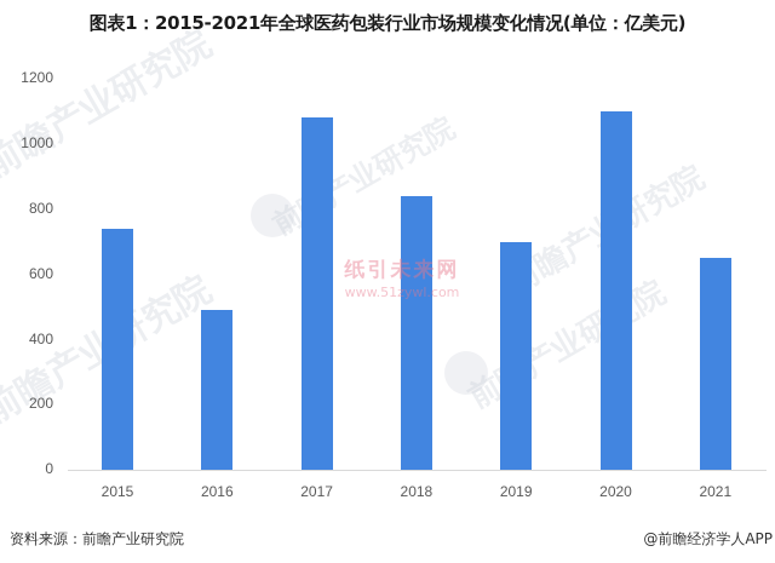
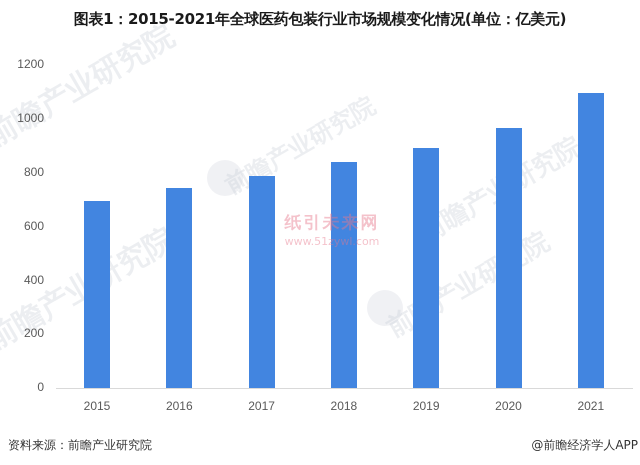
2015: 740 -> 700
2016: 490 -> 740
2017: 1080 -> 790
2019: 700 -> 890
2020: 1100 -> 960
2021: 650 -> 1100
